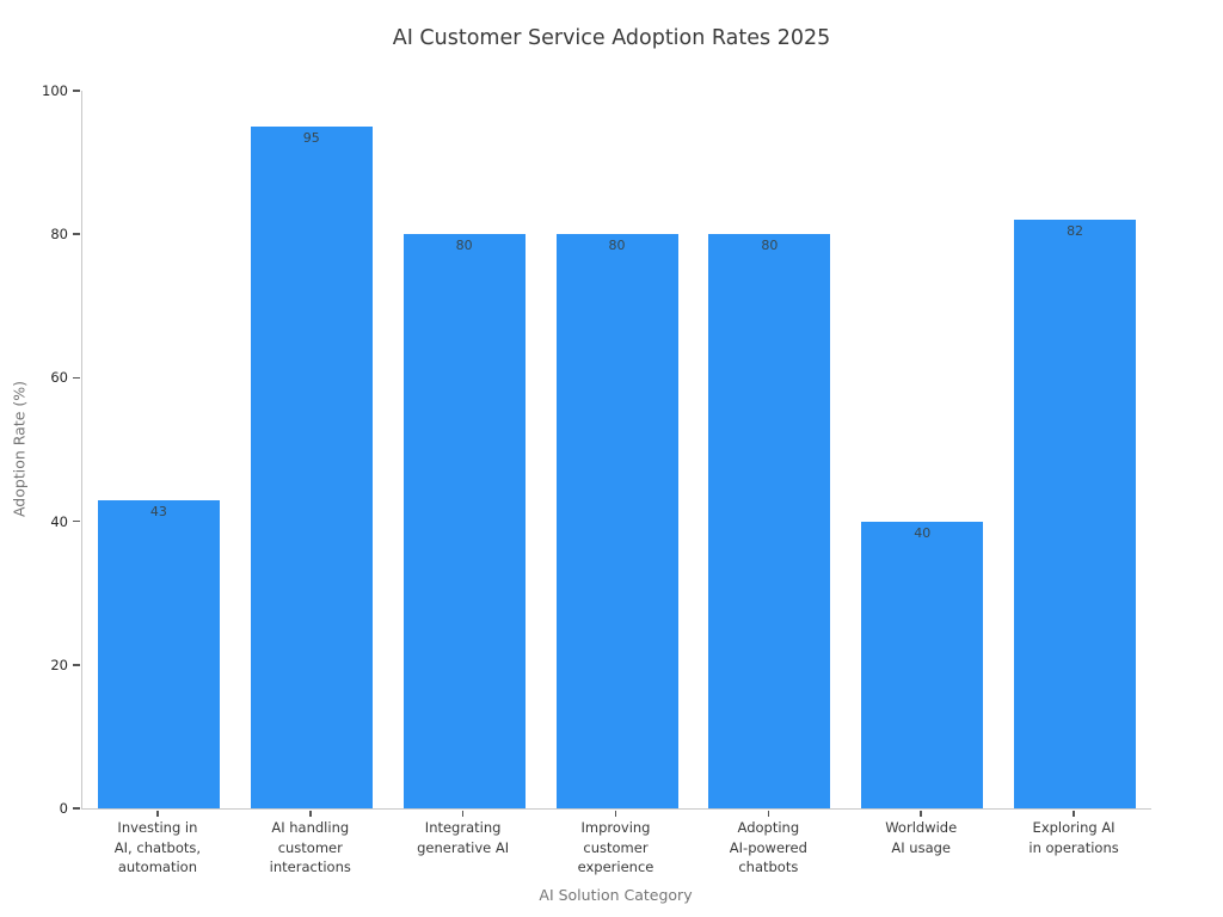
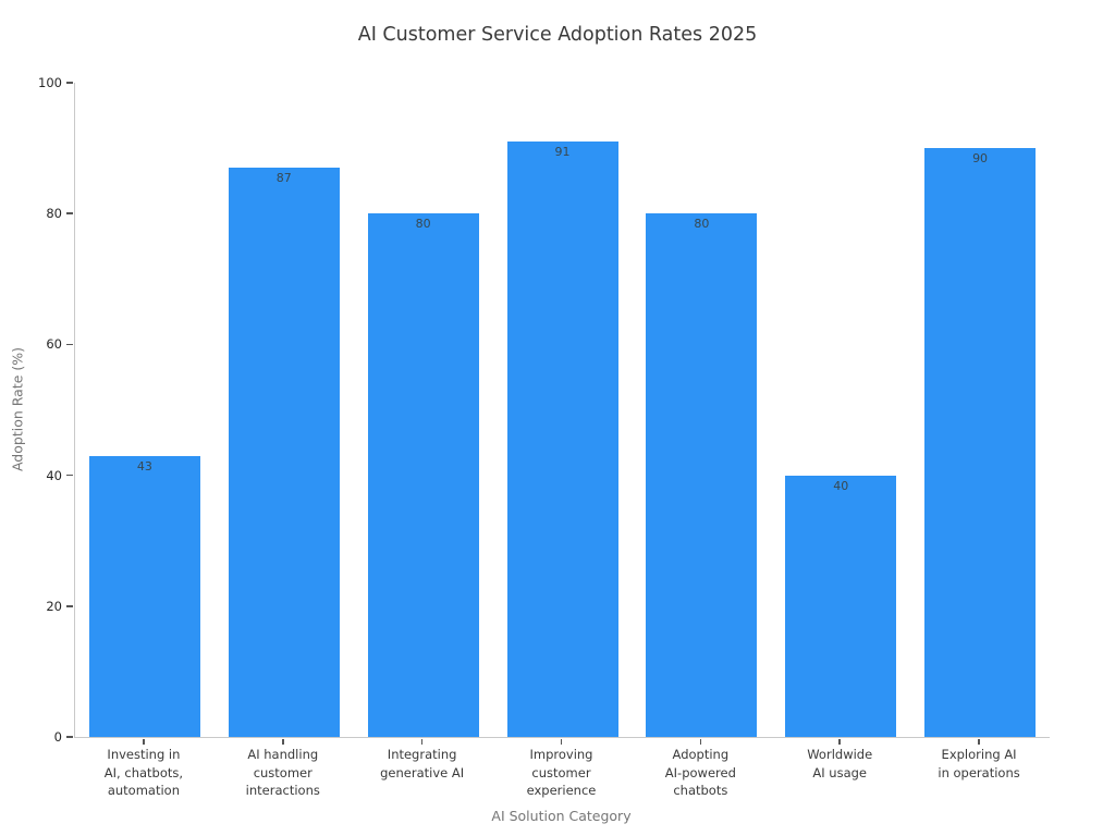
AI handling customer interactions: 95 -> 87
Improving customer experience: 80 -> 91
Exploring AI in operations: 82 -> 90
